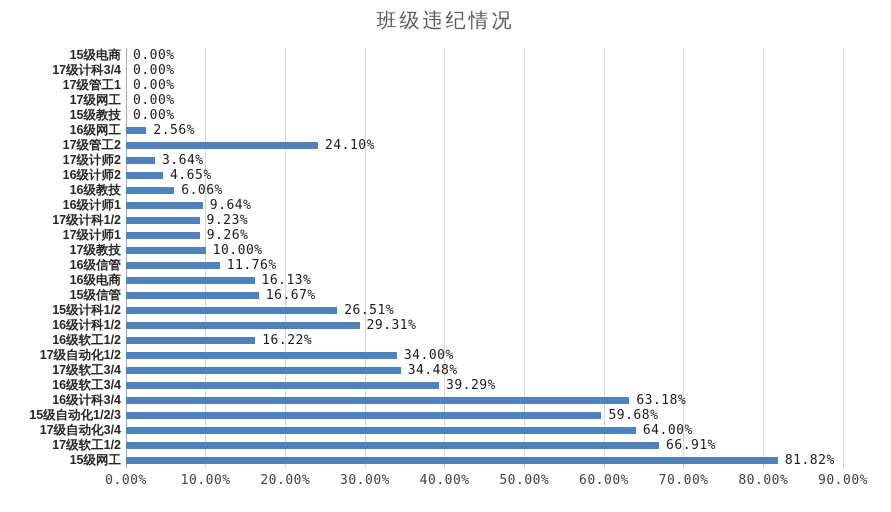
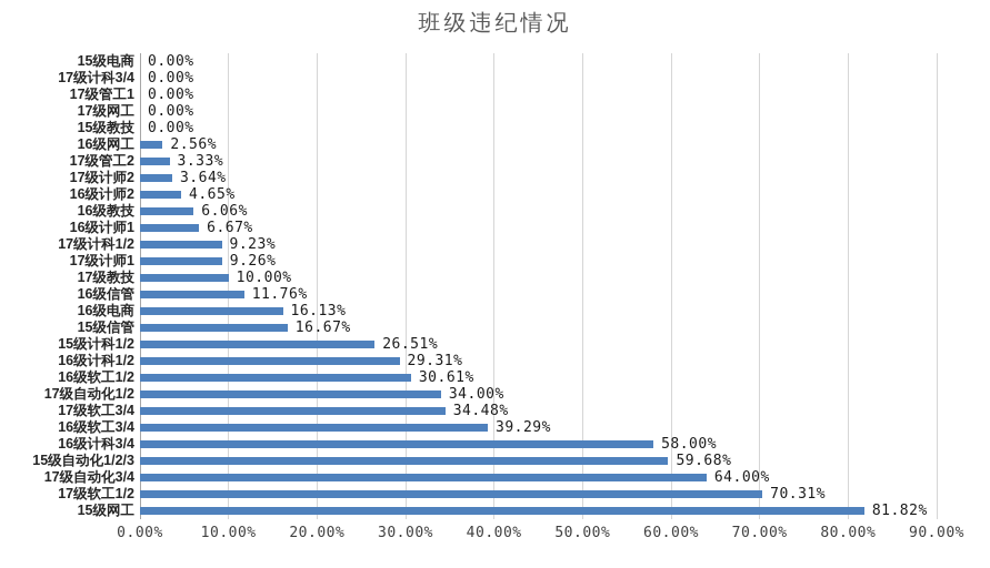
17级管工2: 24.10% -> 3.33%
16级计师1: 9.64% -> 6.67%
16级软工1/2: 16.22% -> 30.61%
16级计科3/4: 63.18% -> 58.00%
17级软工1/2: 66.91% -> 70.31%
